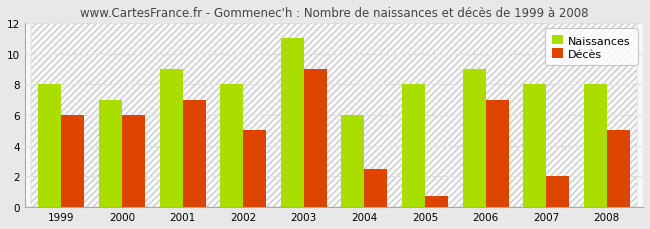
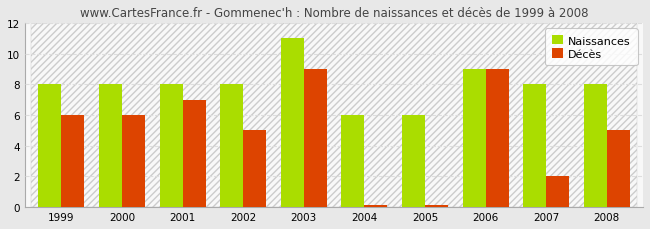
Naissances/2000: 7 -> 8
Naissances/2001: 9 -> 8
Décès/2004: 2.5 -> 0.1
Naissances/2005: 8 -> 6
Décès/2005: 0.7 -> 0.1
Décès/2006: 7.0 -> 9.0
